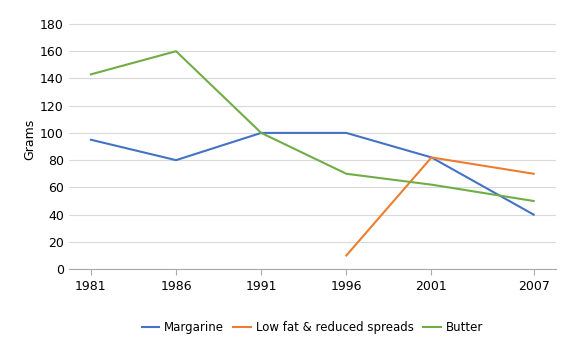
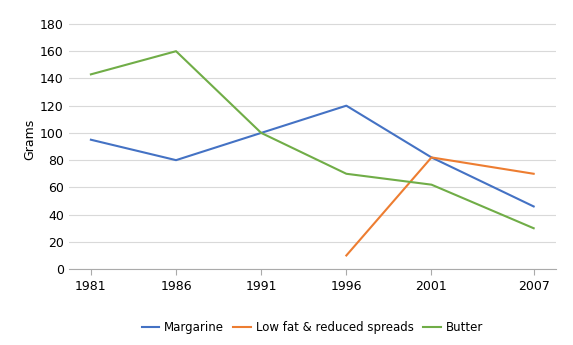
Margarine/1996: 100 -> 120
Margarine/2007: 40 -> 46
Butter/2007: 50 -> 30
